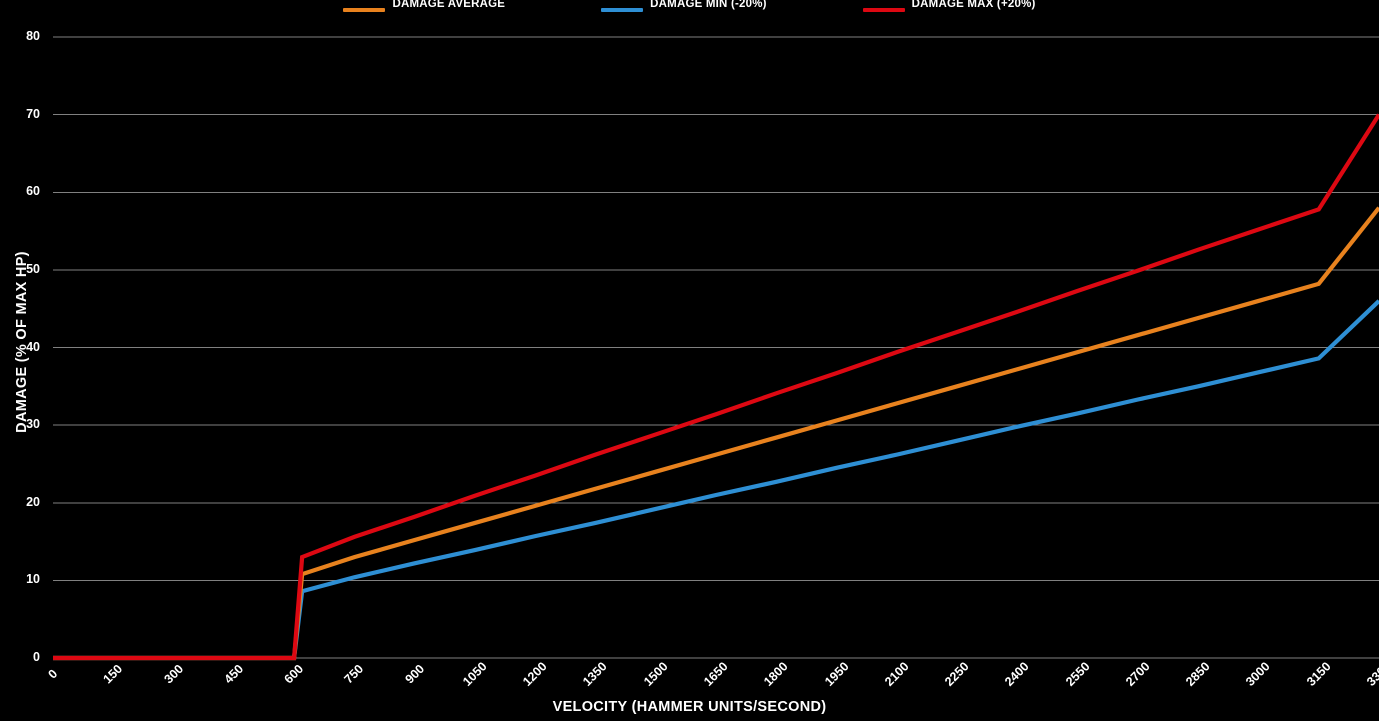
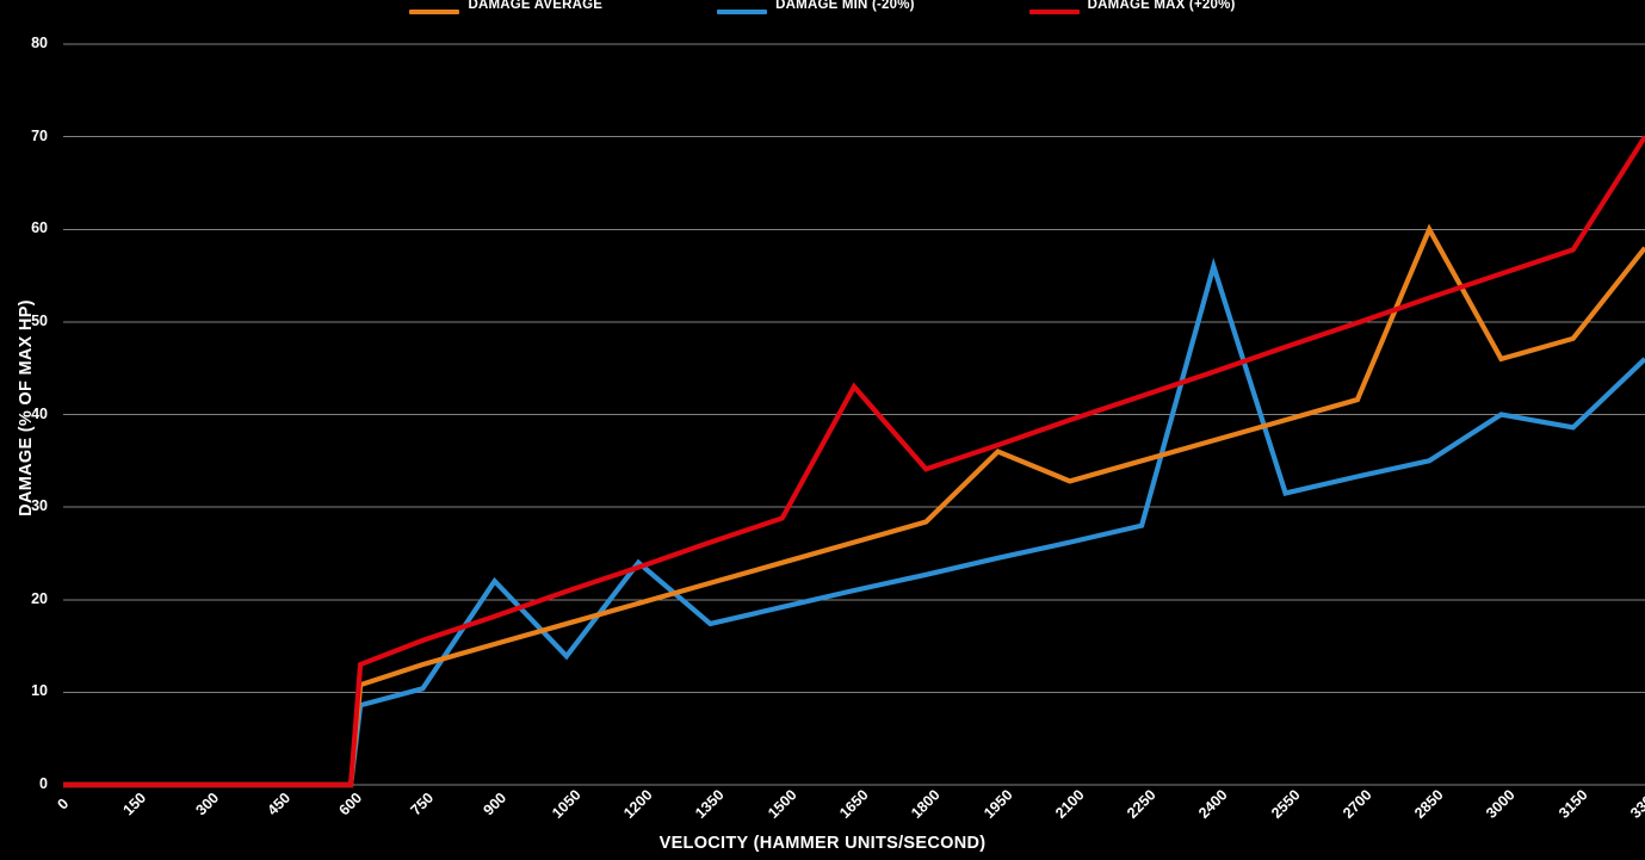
DAMAGE MIN (-20%)/900: 12 -> 22
DAMAGE MIN (-20%)/1200: 16 -> 24
DAMAGE MAX (+20%)/1650: 31 -> 43
DAMAGE AVERAGE/1950: 31 -> 36
DAMAGE MIN (-20%)/2400: 30 -> 56
DAMAGE AVERAGE/2850: 44 -> 60
DAMAGE MIN (-20%)/3000: 37 -> 40
